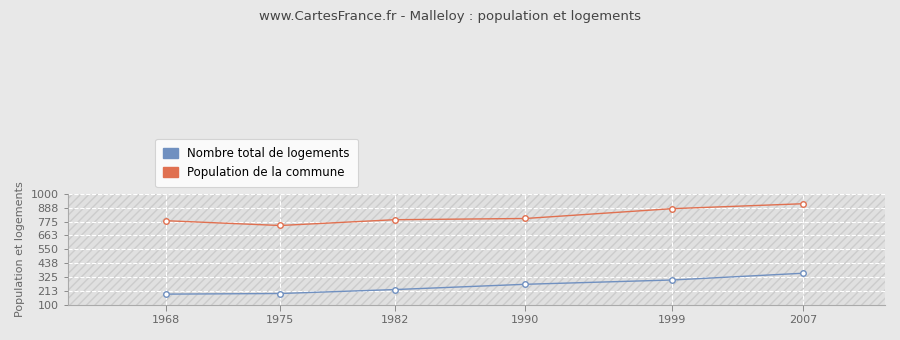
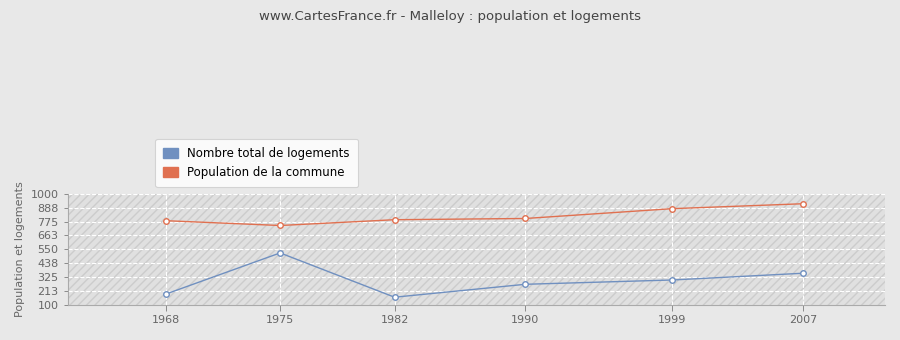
Nombre total de logements/1975: 190 -> 520
Nombre total de logements/1982: 220 -> 160
